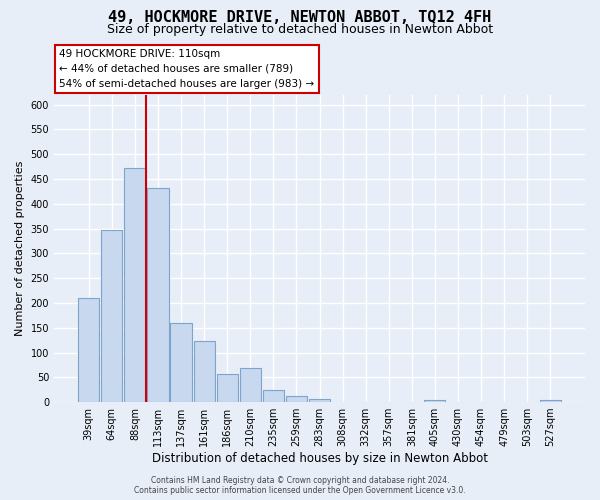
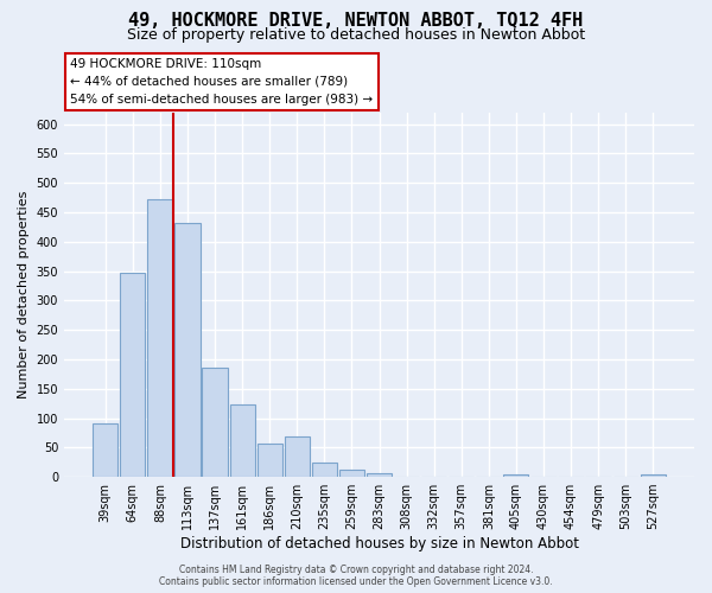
39sqm: 210 -> 90
137sqm: 160 -> 185
